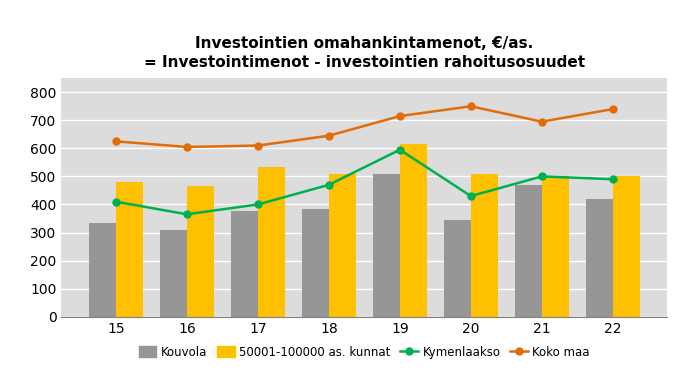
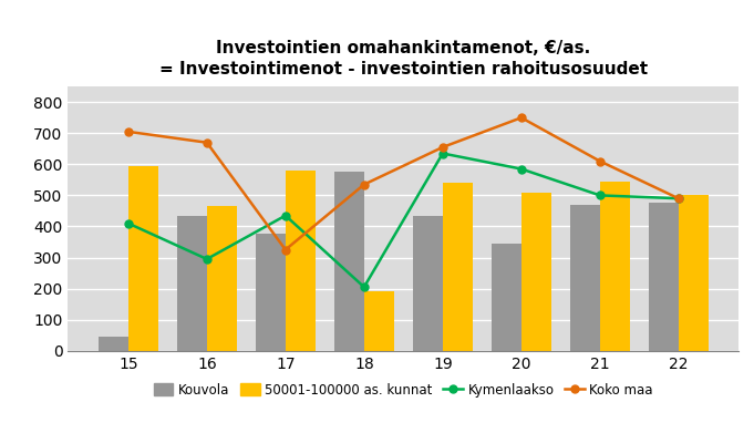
Kouvola/15: 335 -> 45
Koko maa/15: 625 -> 705
50001-100000 as. kunnat/15: 480 -> 595
Kouvola/16: 310 -> 435
Kymenlaakso/16: 365 -> 295
Koko maa/16: 605 -> 670
Kymenlaakso/17: 400 -> 435
Koko maa/17: 610 -> 325
50001-100000 as. kunnat/17: 535 -> 580
Kouvola/18: 385 -> 575
Kymenlaakso/18: 470 -> 205
Koko maa/18: 645 -> 535
50001-100000 as. kunnat/18: 510 -> 190
Kouvola/19: 510 -> 435
Kymenlaakso/19: 595 -> 635
Koko maa/19: 715 -> 655
50001-100000 as. kunnat/19: 615 -> 540
Kymenlaakso/20: 430 -> 585
Koko maa/21: 695 -> 610
50001-100000 as. kunnat/21: 500 -> 545
Kouvola/22: 420 -> 475
Koko maa/22: 740 -> 490
